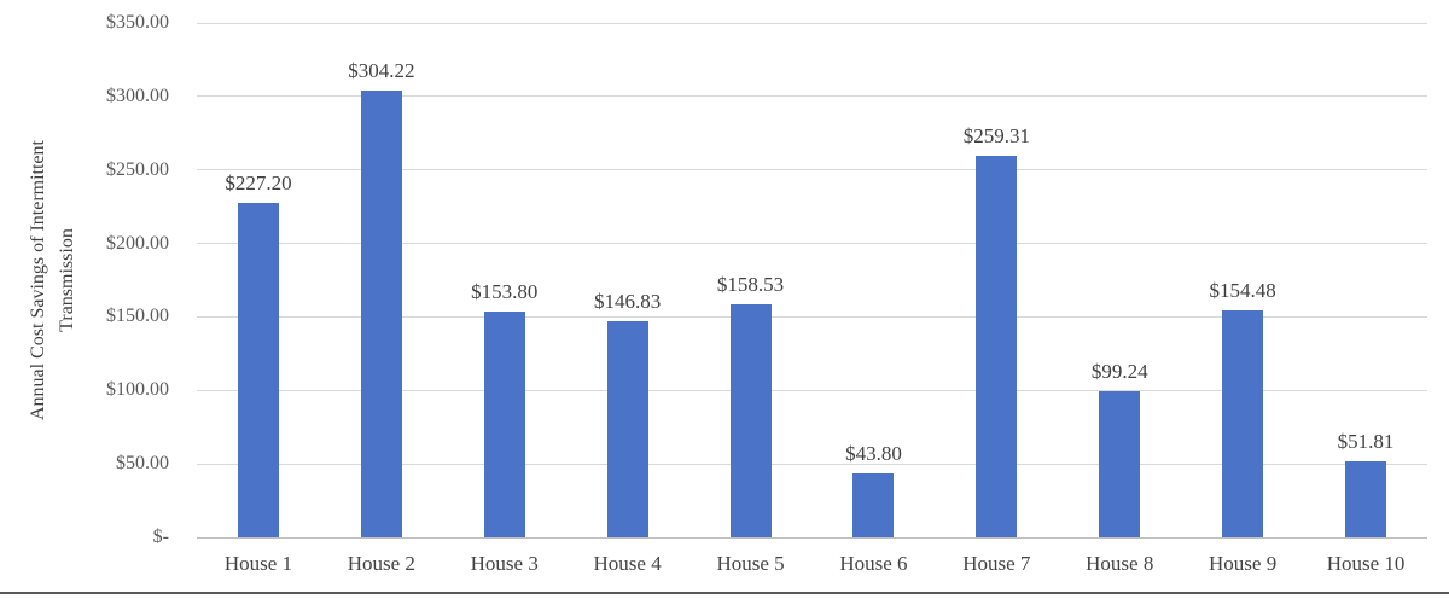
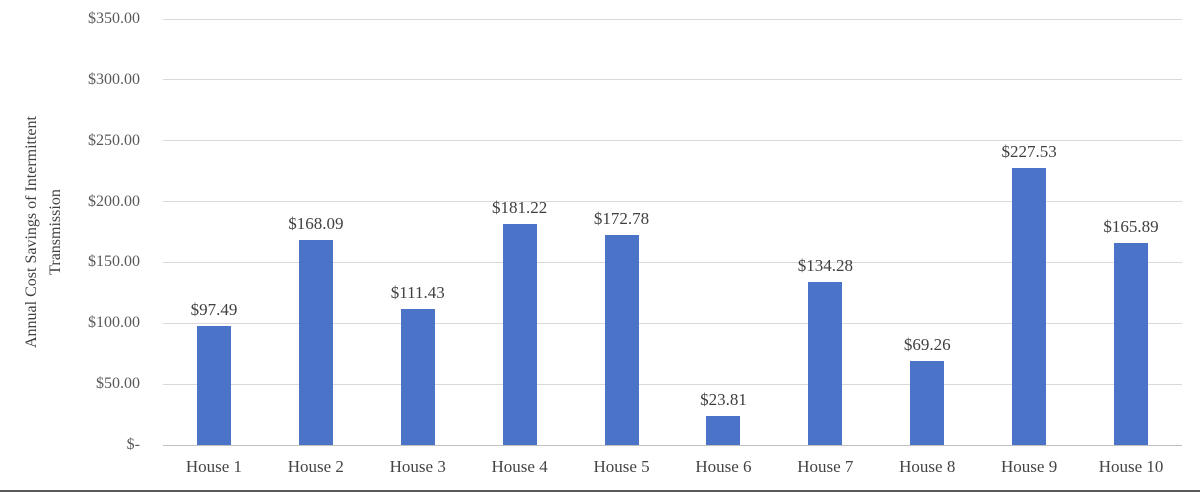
House 1: $227.20 -> $97.49
House 2: $304.22 -> $168.09
House 3: $153.80 -> $111.43
House 4: $146.83 -> $181.22
House 5: $158.53 -> $172.78
House 6: $43.80 -> $23.81
House 7: $259.31 -> $134.28
House 8: $99.24 -> $69.26
House 9: $154.48 -> $227.53
House 10: $51.81 -> $165.89
